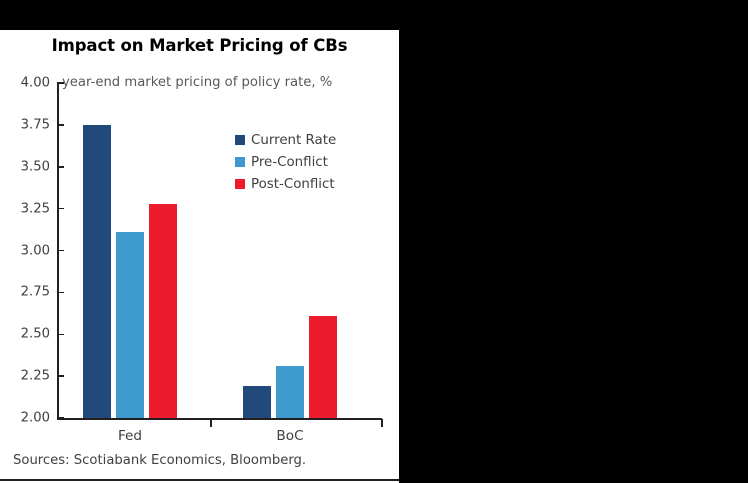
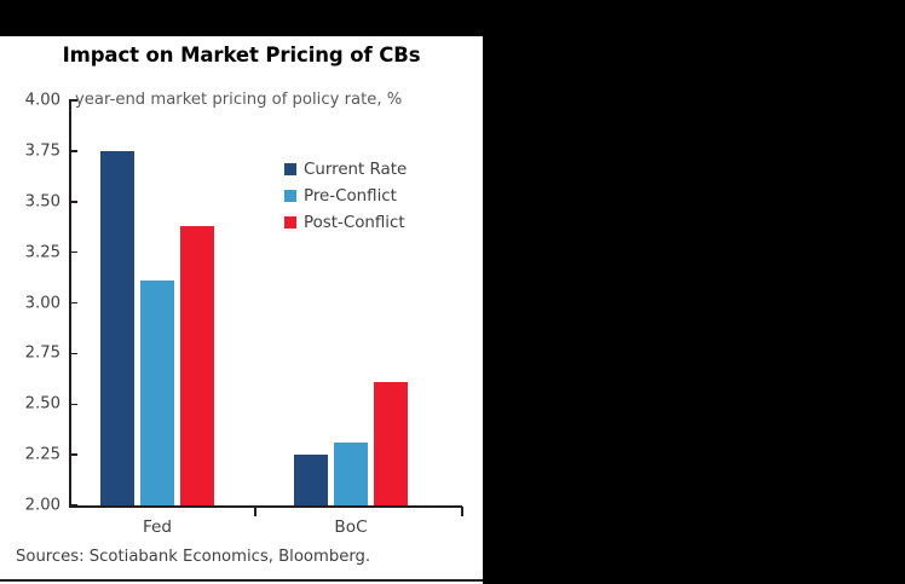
Post-Conflict/Fed: 3.28 -> 3.38
Current Rate/BoC: 2.19 -> 2.25
